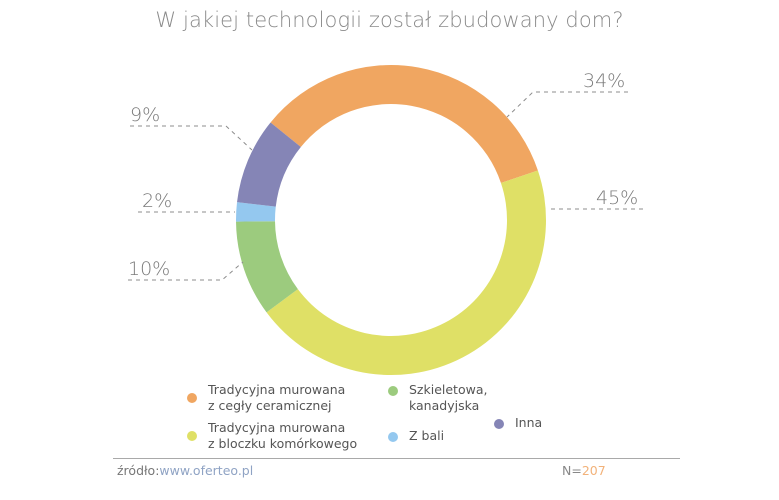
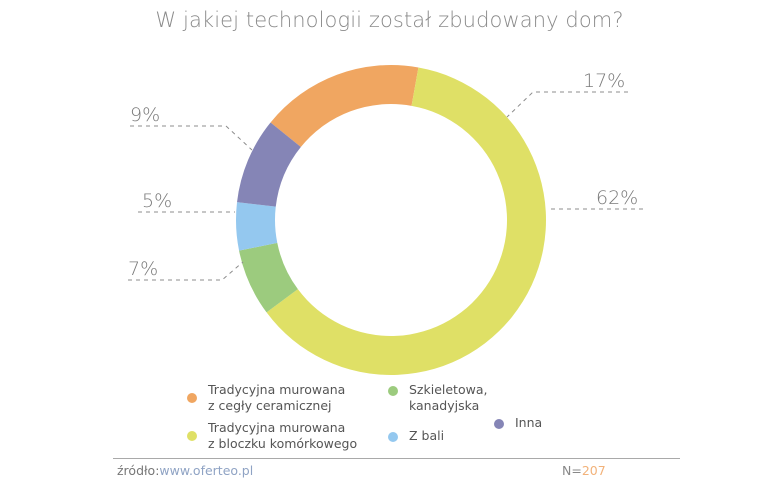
Tradycyjna murowana z cegły ceramicznej: 34% -> 17%
Tradycyjna murowana z bloczku komórkowego: 45% -> 62%
Szkieletowa, kanadyjska: 10% -> 7%
Z bali: 2% -> 5%
